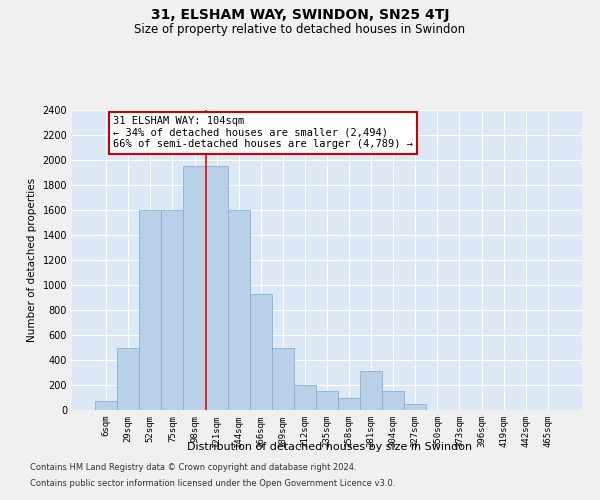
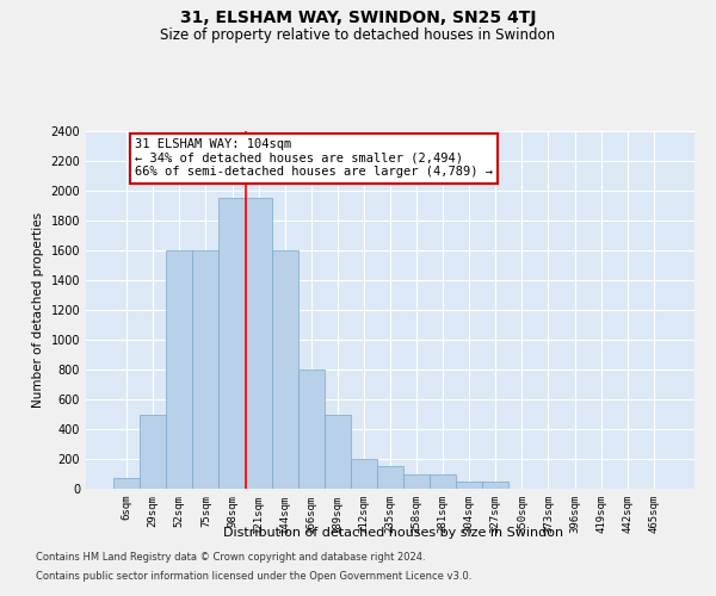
166sqm: 930 -> 800
281sqm: 310 -> 100
304sqm: 150 -> 50
